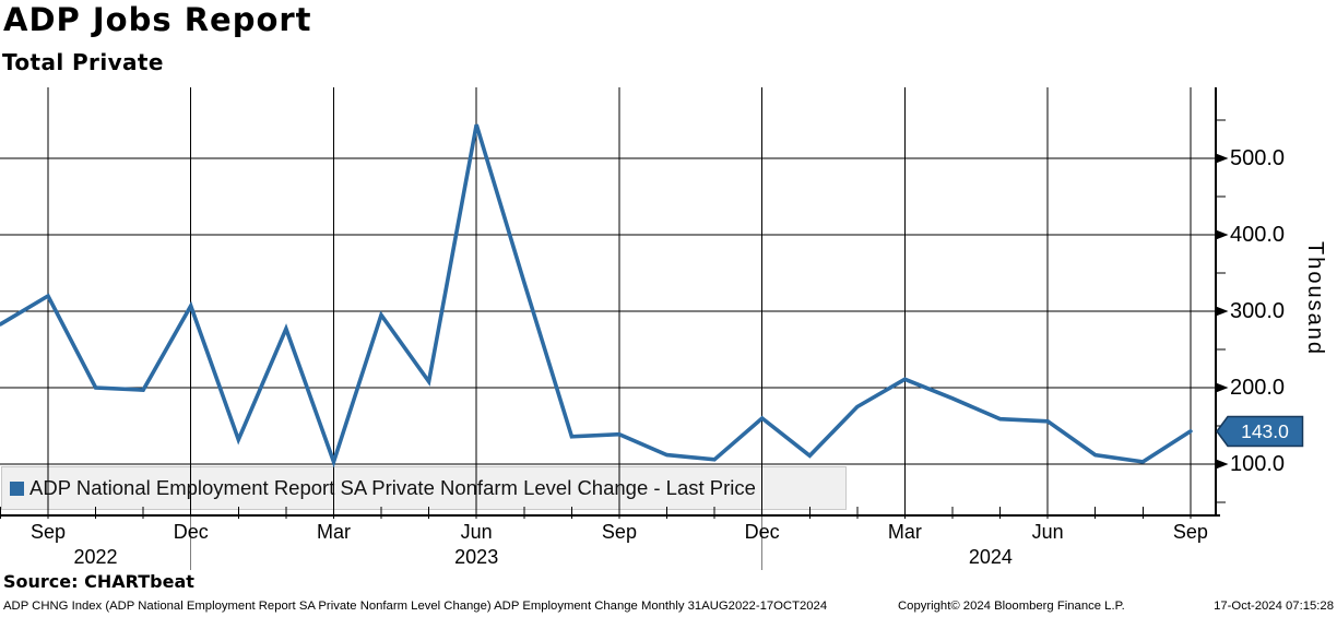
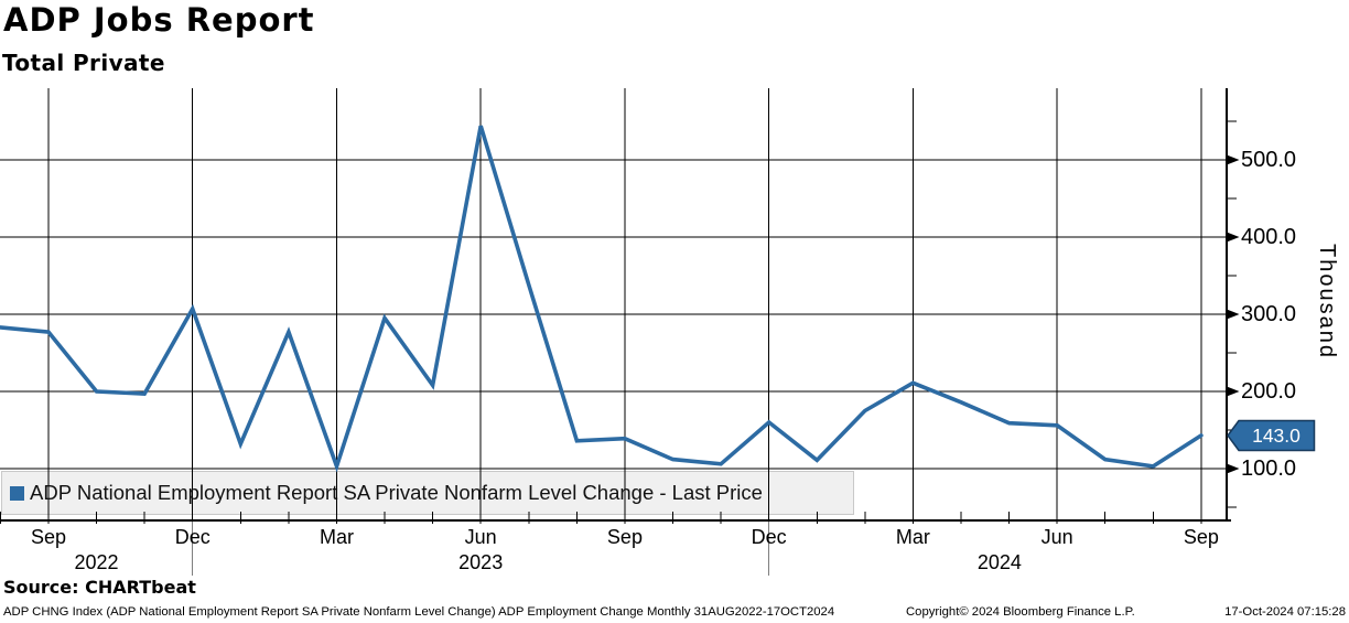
Sep 2022: 320 -> 280
